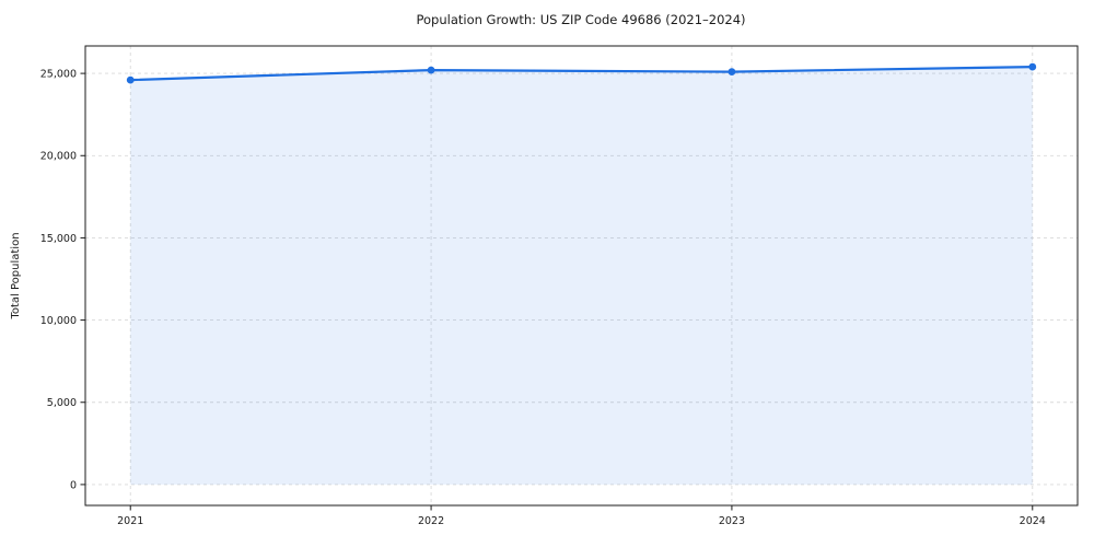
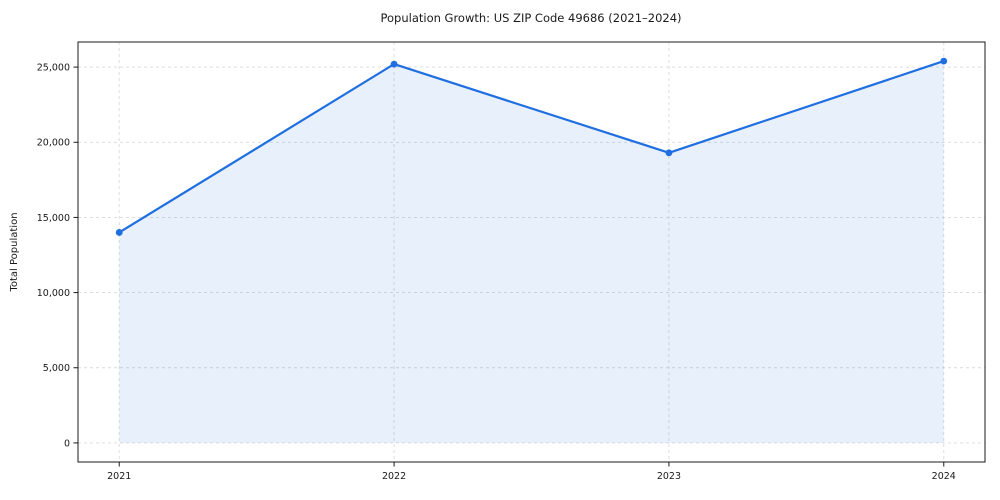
2021: 24600 -> 14000
2023: 25100 -> 19300
